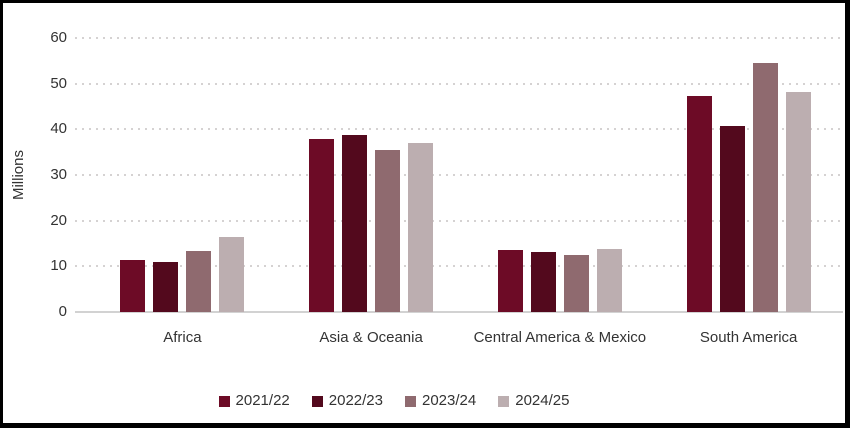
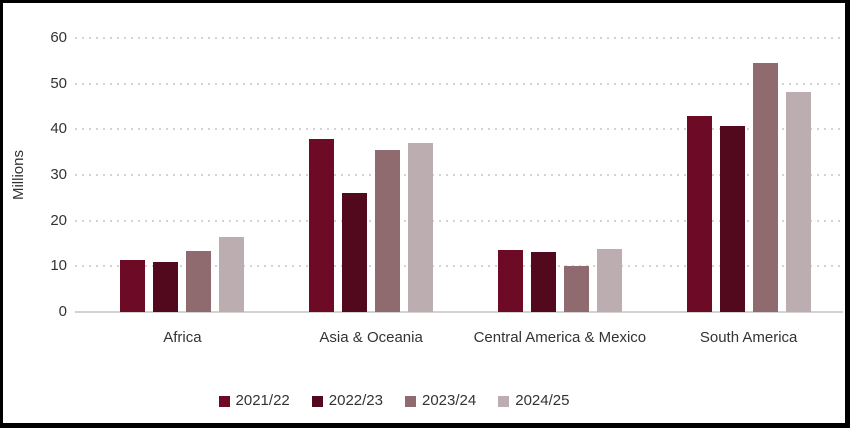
2022/23/Asia & Oceania: 39 -> 26
2023/24/Central America & Mexico: 12 -> 10
2021/22/South America: 47 -> 43
